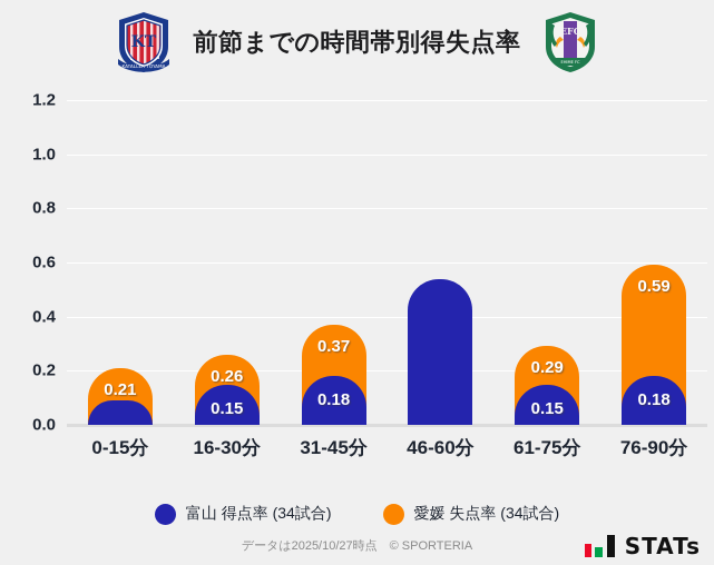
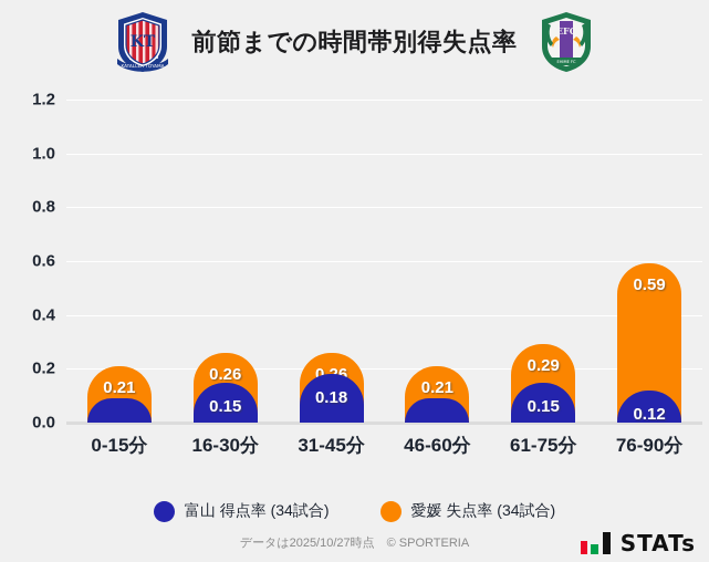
愛媛 失点率 (34試合)/31-45分: 0.37 -> 0.26
富山 得点率 (34試合)/46-60分: 0.54 -> 0.09
富山 得点率 (34試合)/76-90分: 0.18 -> 0.12
